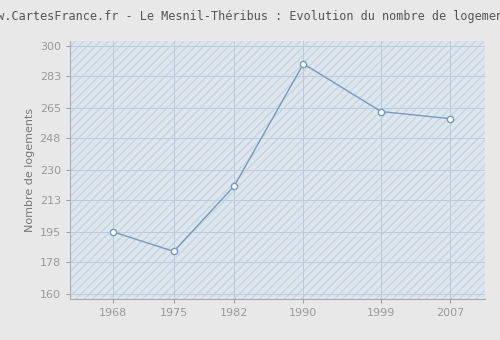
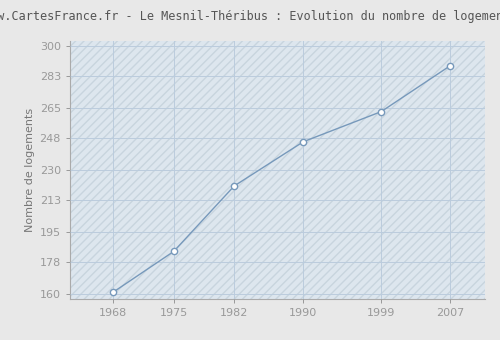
1968: 195 -> 161
1990: 290 -> 246
2007: 259 -> 289
